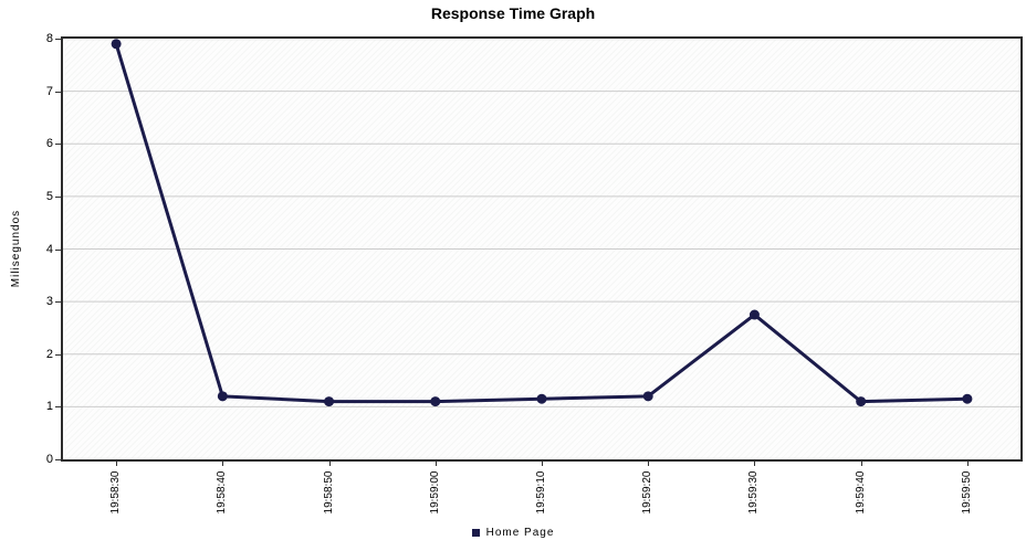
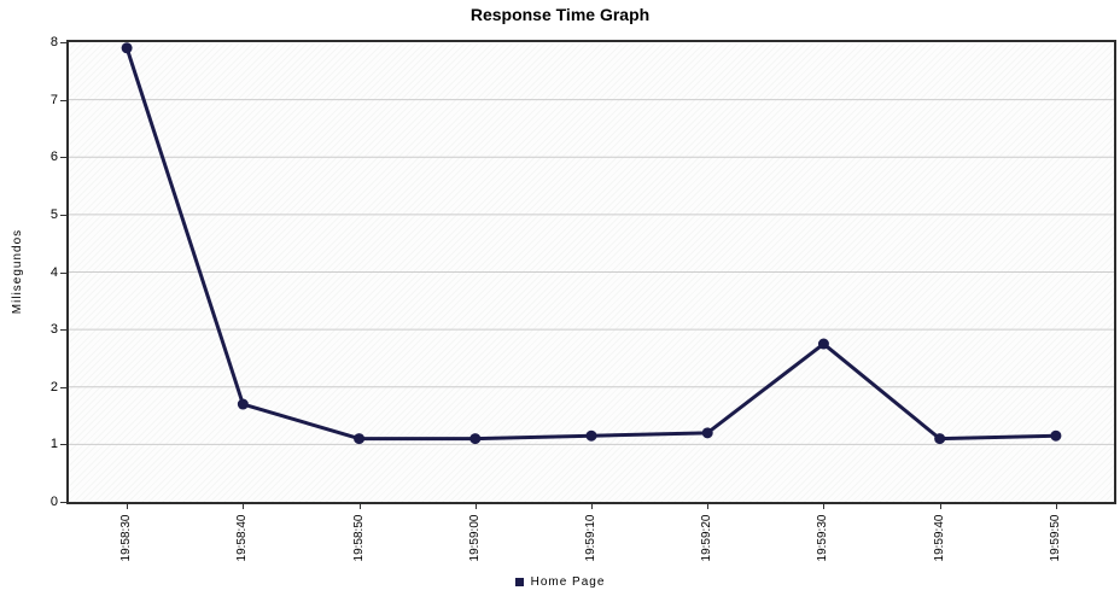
19:58:40: 1.2 -> 1.7
